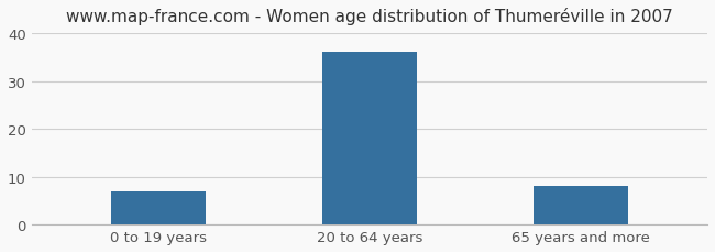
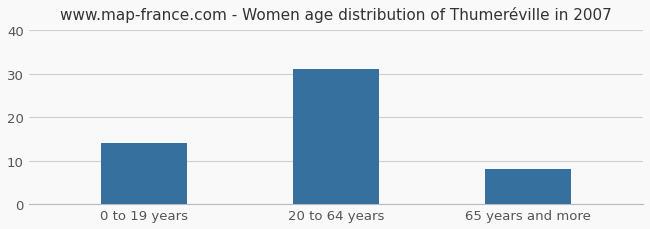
0 to 19 years: 7 -> 14
20 to 64 years: 36 -> 31
